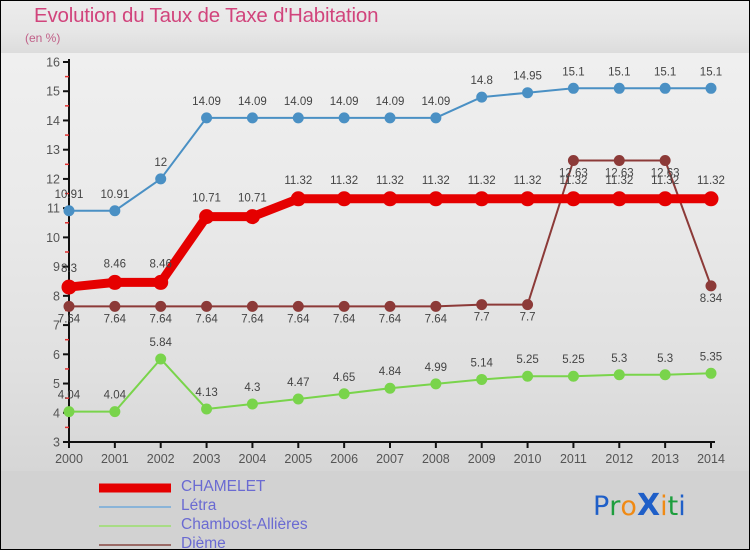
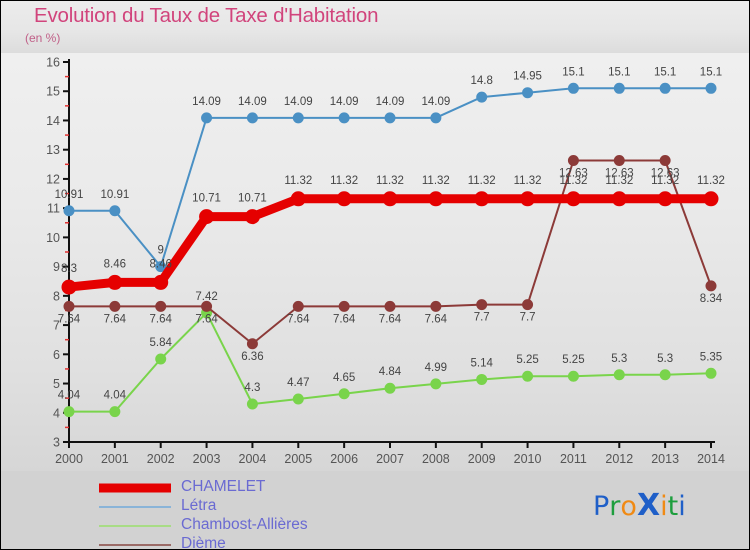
Létra/2002: 12 -> 9
Chambost-Allières/2003: 4.13 -> 7.42
Dième/2004: 7.64 -> 6.36
